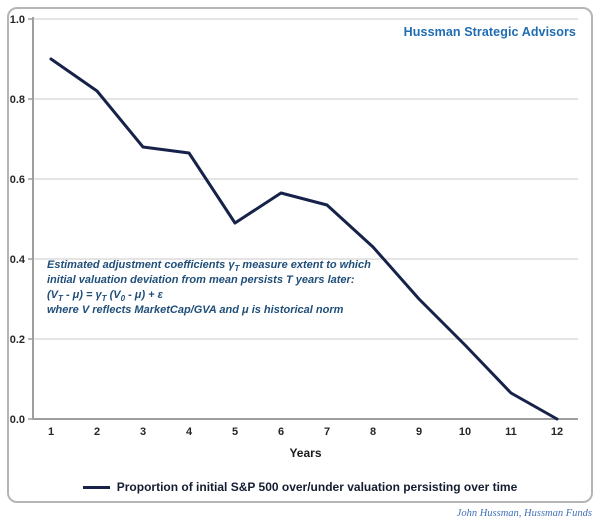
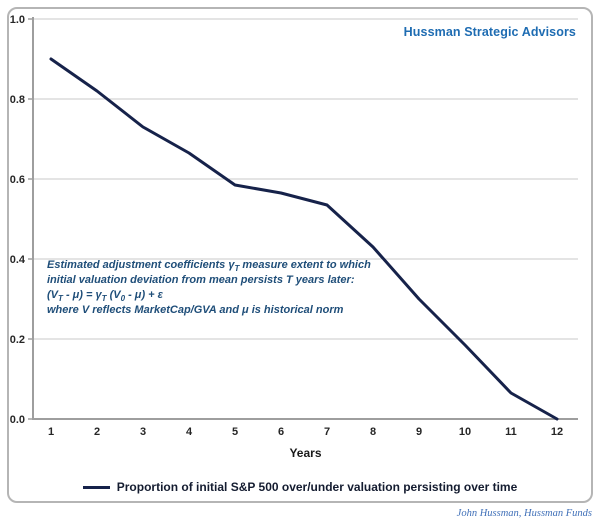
3: 0.68 -> 0.73
5: 0.49 -> 0.58
